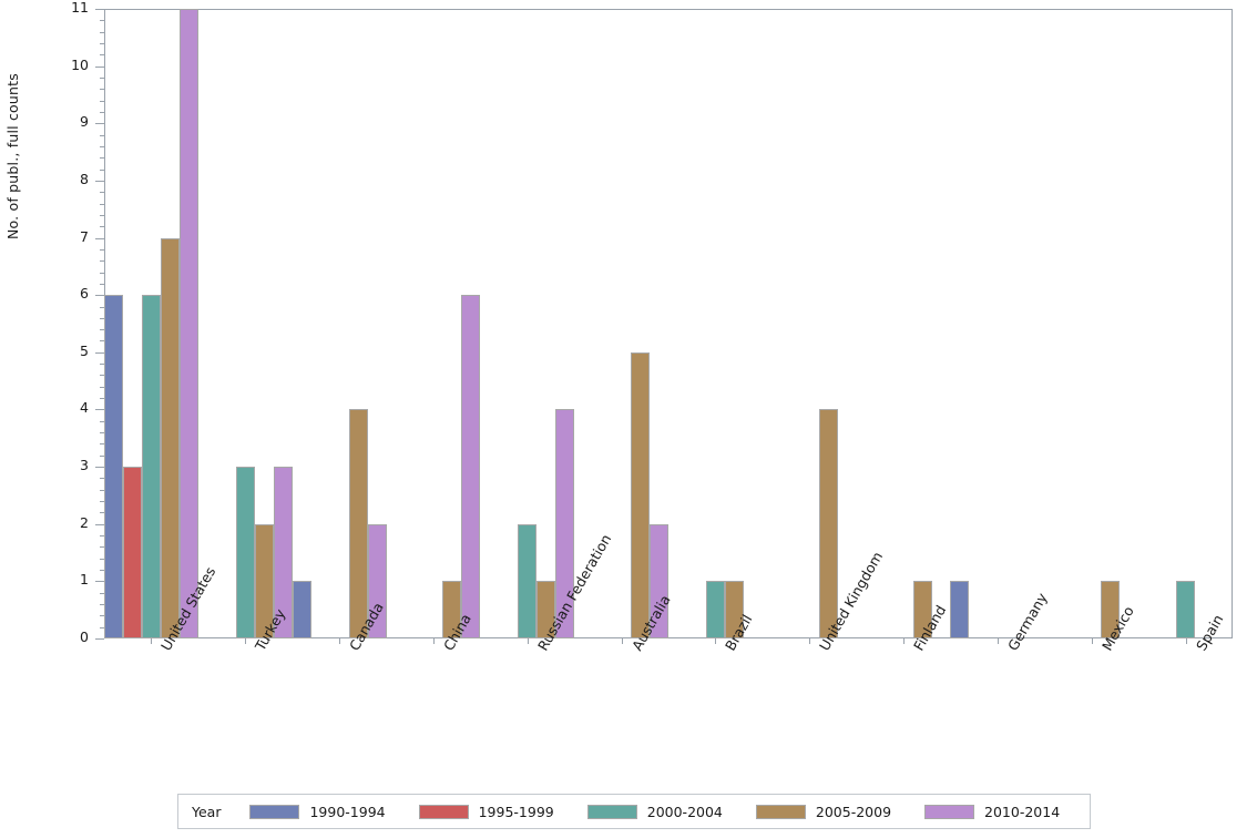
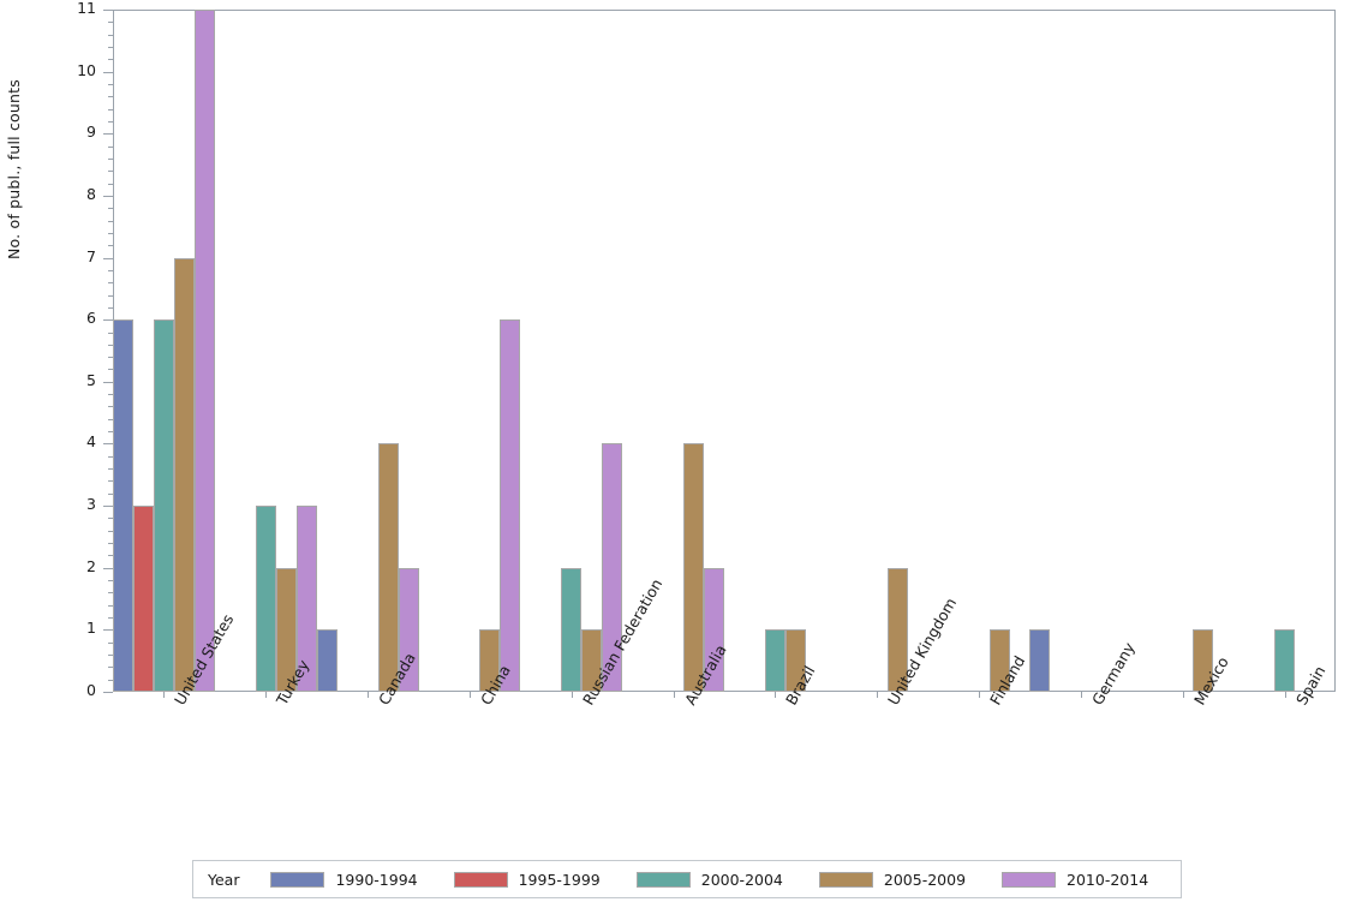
2005-2009/Australia: 5 -> 4
2005-2009/United Kingdom: 4 -> 2
